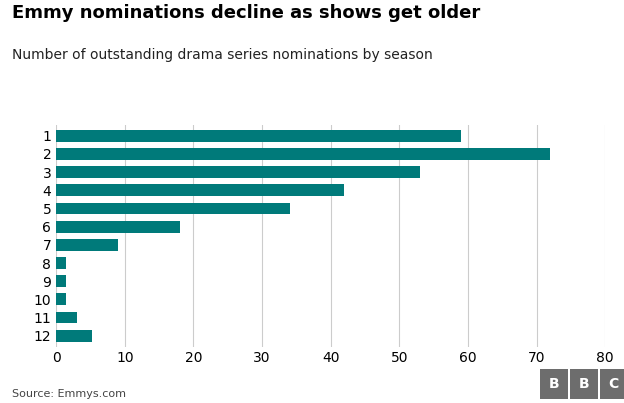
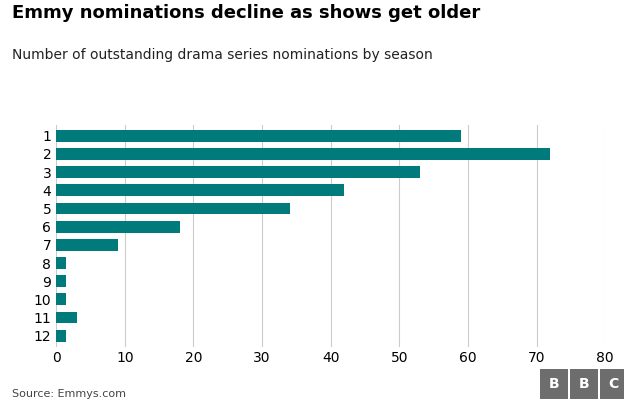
12: 5.2 -> 1.5
